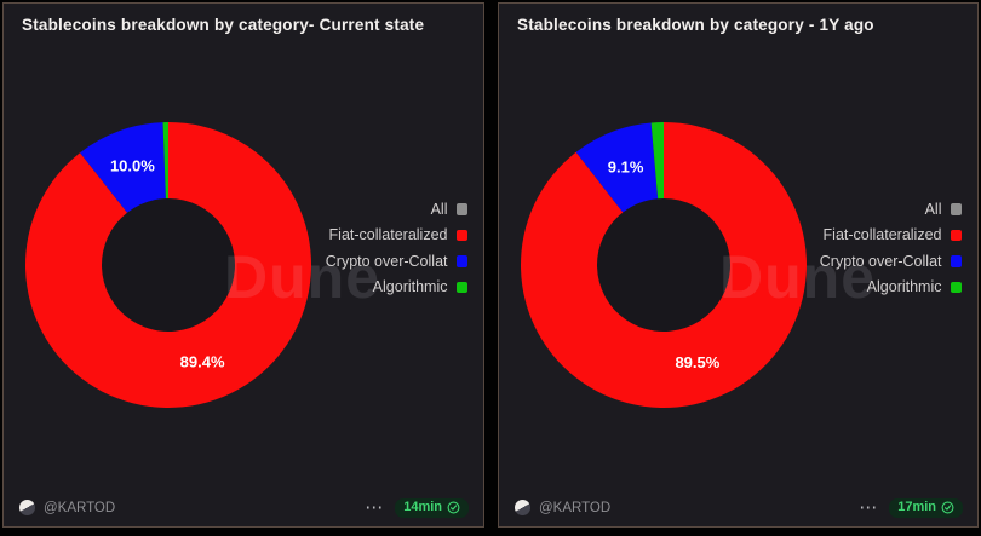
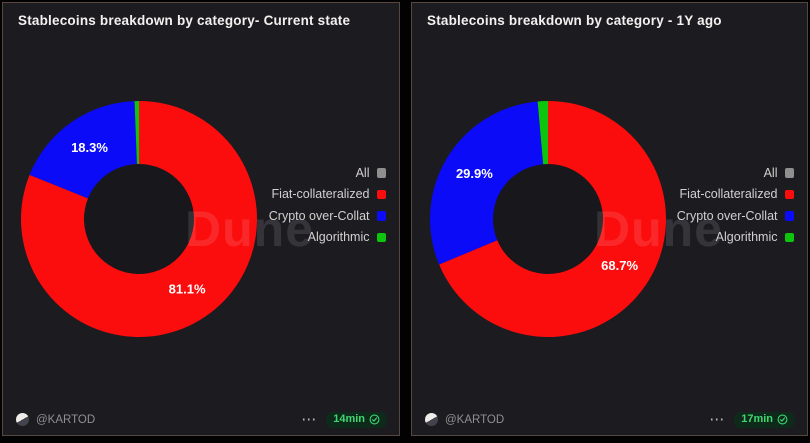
Stablecoins breakdown by category- Current state/Fiat-collateralized: 89.4% -> 81.1%
Stablecoins breakdown by category- Current state/Crypto over-Collat: 10.0% -> 18.3%
Stablecoins breakdown by category - 1Y ago/Fiat-collateralized: 89.5% -> 68.7%
Stablecoins breakdown by category - 1Y ago/Crypto over-Collat: 9.1% -> 29.9%
